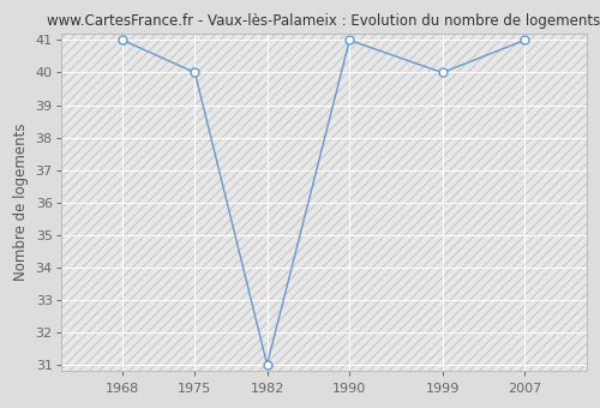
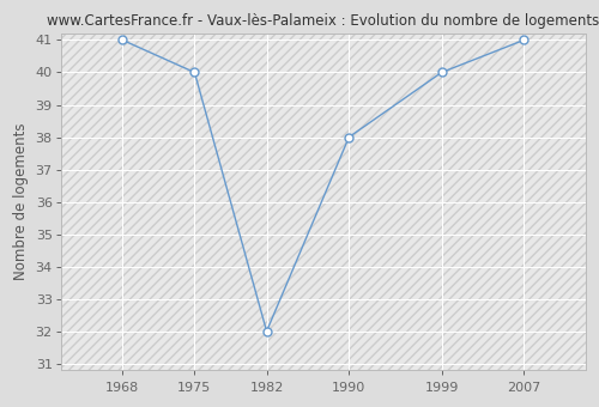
1982: 31 -> 32
1990: 41 -> 38
